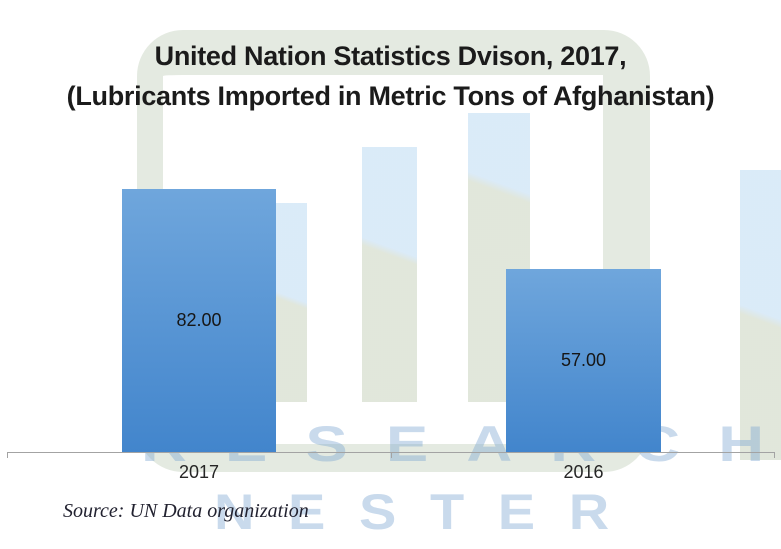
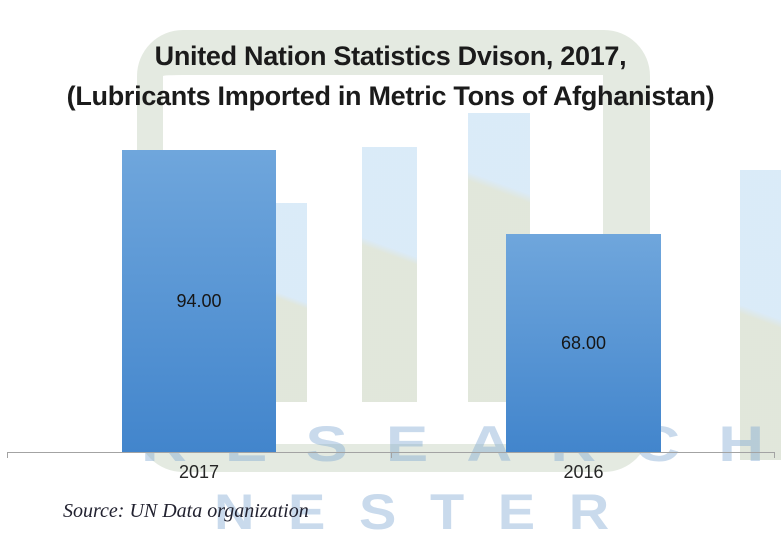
2017: 82.00 -> 94.00
2016: 57.00 -> 68.00
